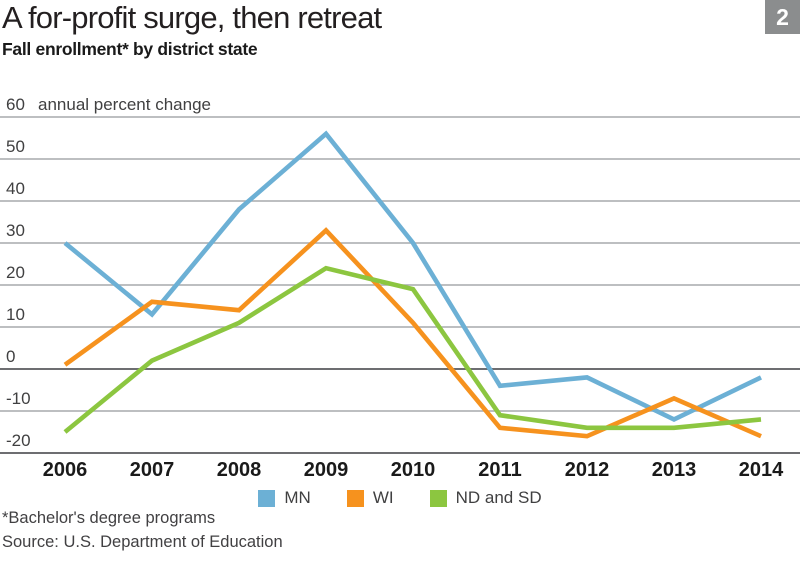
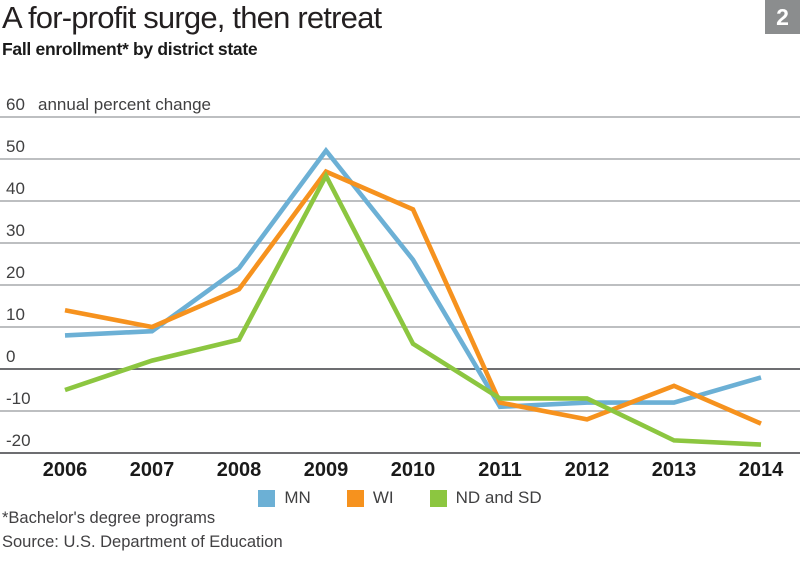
MN/2006: 30 -> 8
WI/2006: 1 -> 14
ND and SD/2006: -15 -> -5
MN/2007: 13 -> 9
WI/2007: 16 -> 10
MN/2008: 38 -> 24
WI/2008: 14 -> 19
ND and SD/2008: 11 -> 7
MN/2009: 56 -> 52
WI/2009: 33 -> 47
ND and SD/2009: 24 -> 46
MN/2010: 30 -> 26
WI/2010: 11 -> 38
ND and SD/2010: 19 -> 6
MN/2011: -4 -> -9
WI/2011: -14 -> -8
ND and SD/2011: -11 -> -7
MN/2012: -2 -> -8
WI/2012: -16 -> -12
ND and SD/2012: -14 -> -7
MN/2013: -12 -> -8
WI/2013: -7 -> -4
ND and SD/2013: -14 -> -17
WI/2014: -16 -> -13
ND and SD/2014: -12 -> -18
